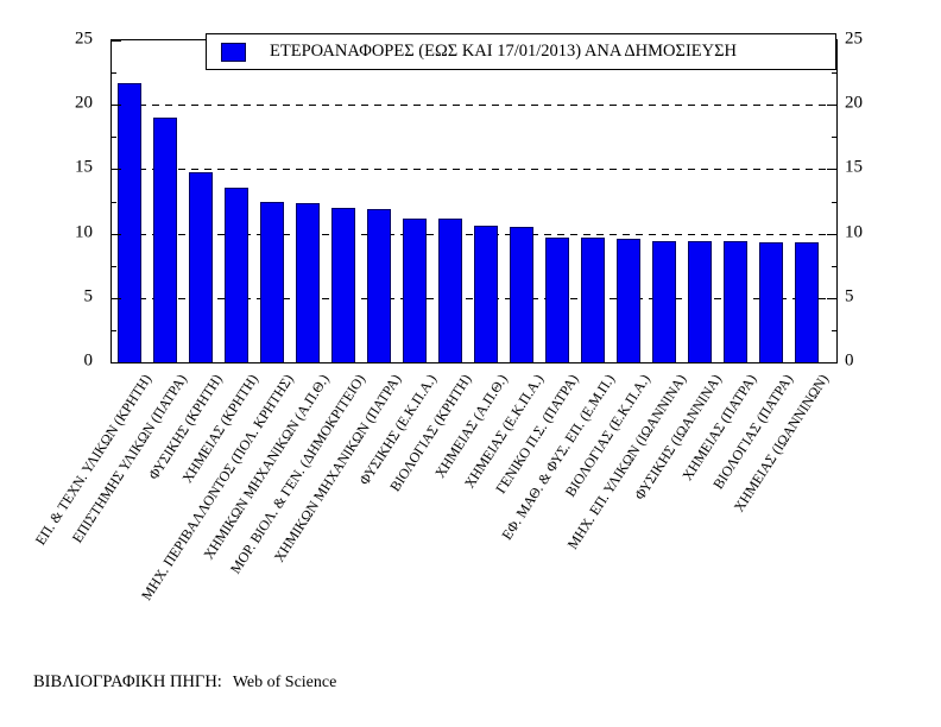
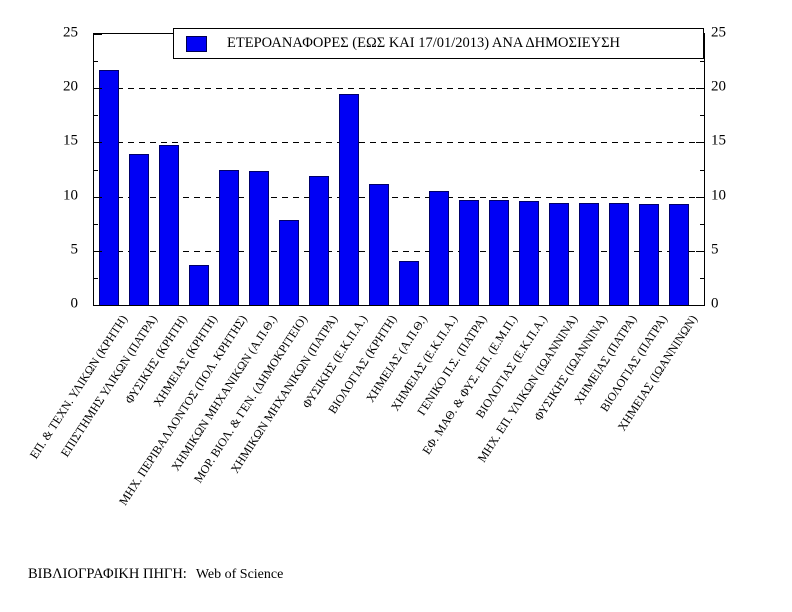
ΕΠΙΣΤΗΜΗΣ ΥΛΙΚΩΝ (ΠΑΤΡΑ): 19.0 -> 13.9
ΧΗΜΕΙΑΣ (ΚΡΗΤΗ): 13.6 -> 3.7
ΜΟΡ. ΒΙΟΛ. & ΓΕΝ. (ΔΗΜΟΚΡΙΤΕΙΟ): 12.0 -> 7.8
ΦΥΣΙΚΗΣ (Ε.Κ.Π.Α.): 11.2 -> 19.5
ΧΗΜΕΙΑΣ (Α.Π.Θ.): 10.6 -> 4.1
